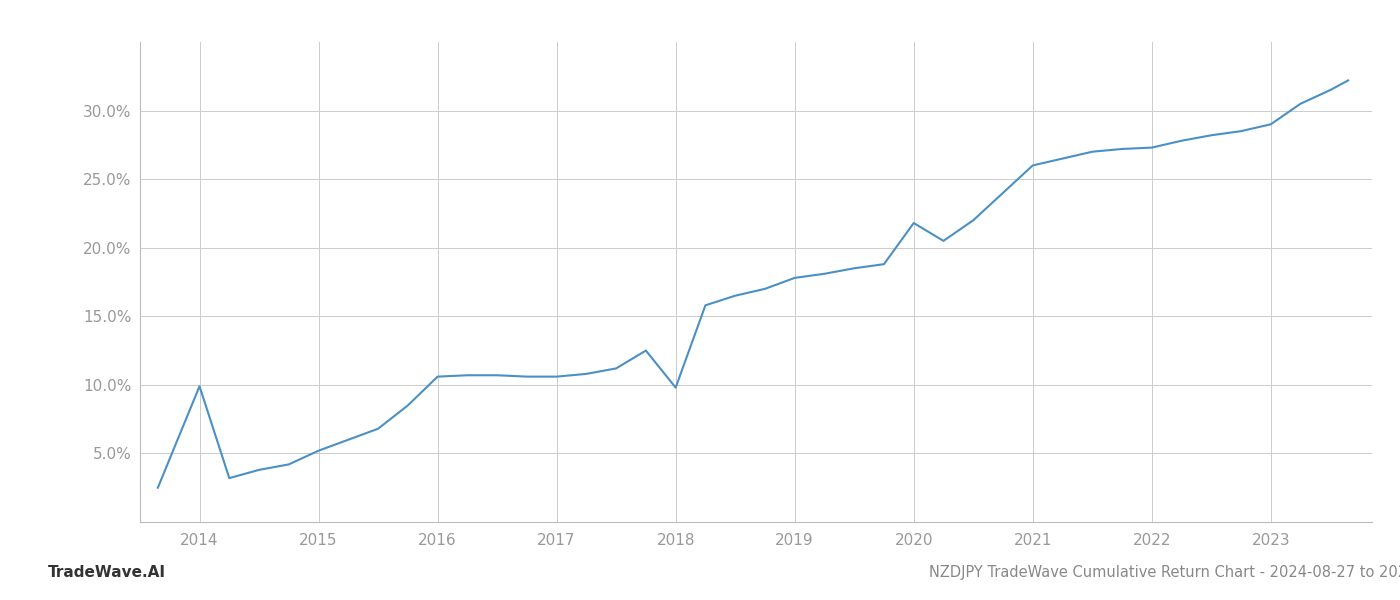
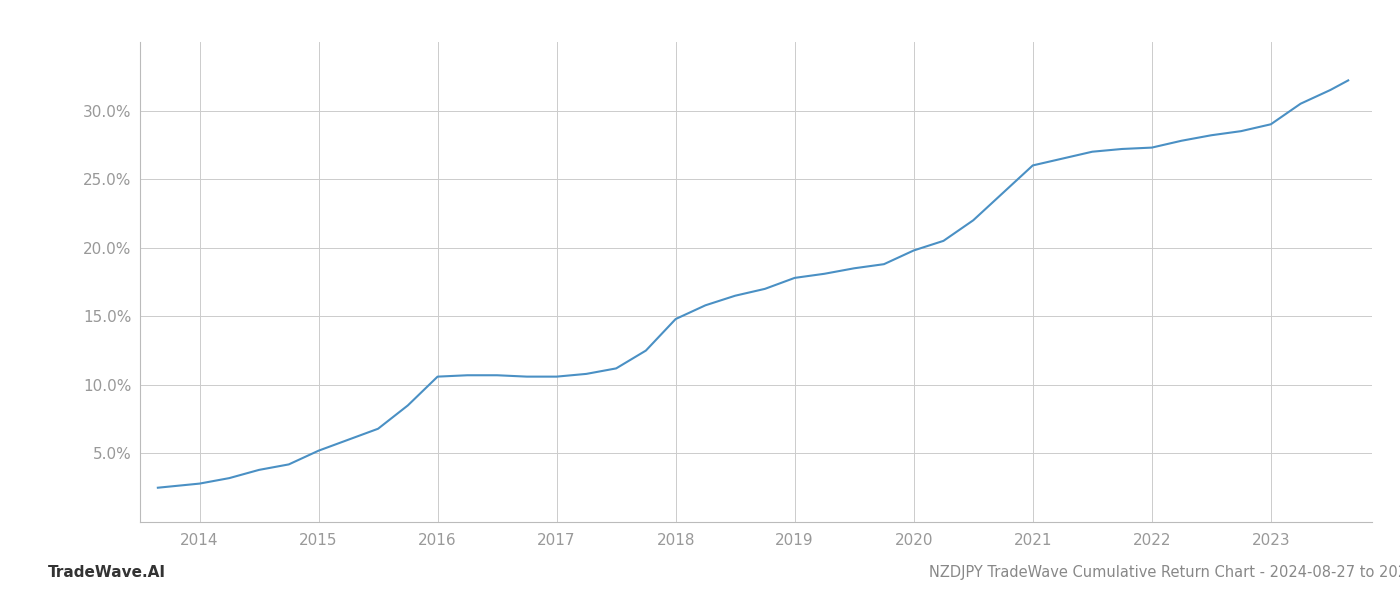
2014: 9.9% -> 2.8%
2018: 9.8% -> 14.8%
2020: 21.8% -> 19.8%
